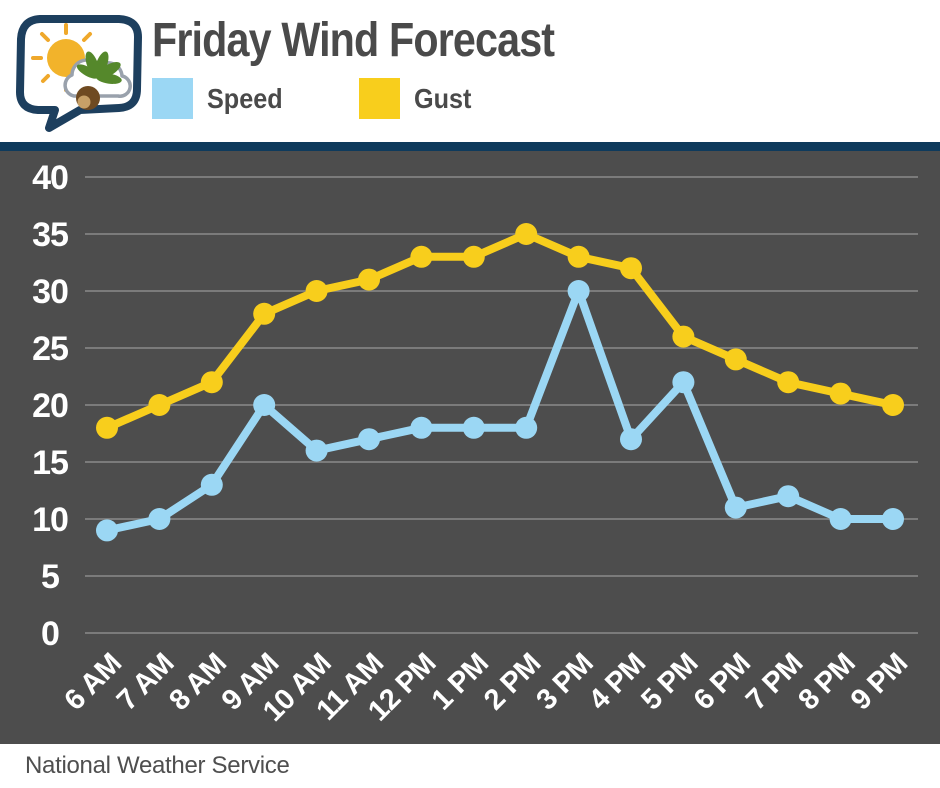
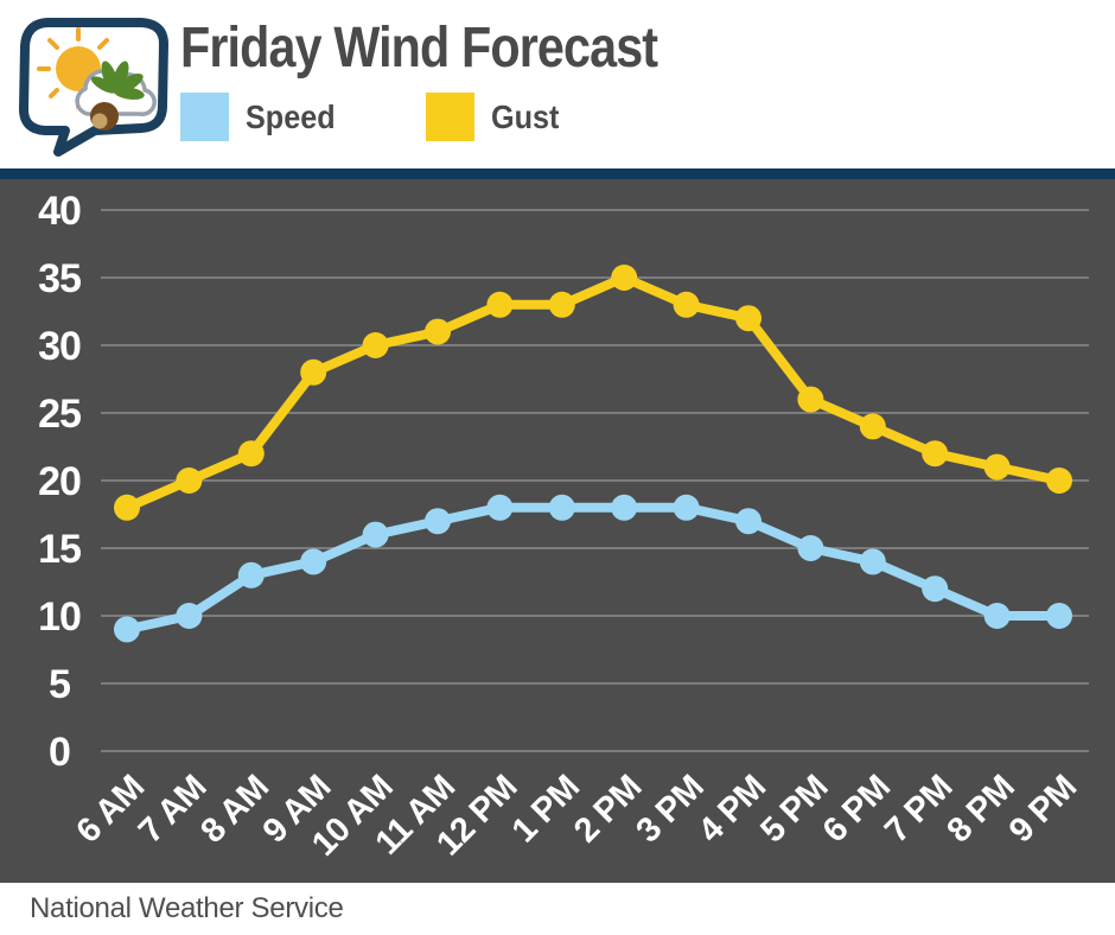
Speed/9 AM: 20 -> 14
Speed/3 PM: 30 -> 18
Speed/5 PM: 22 -> 15
Speed/6 PM: 11 -> 14
